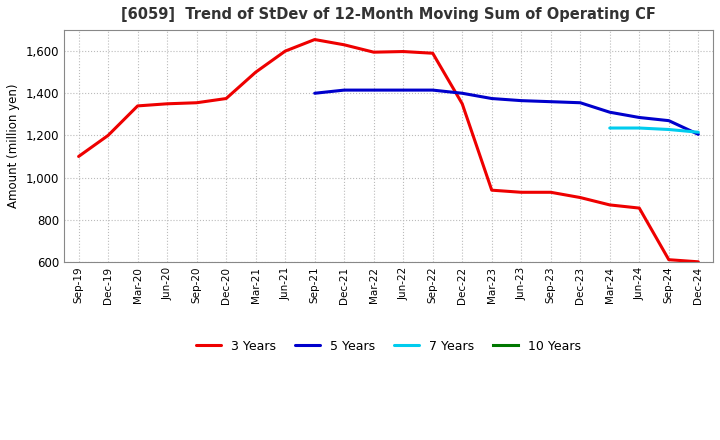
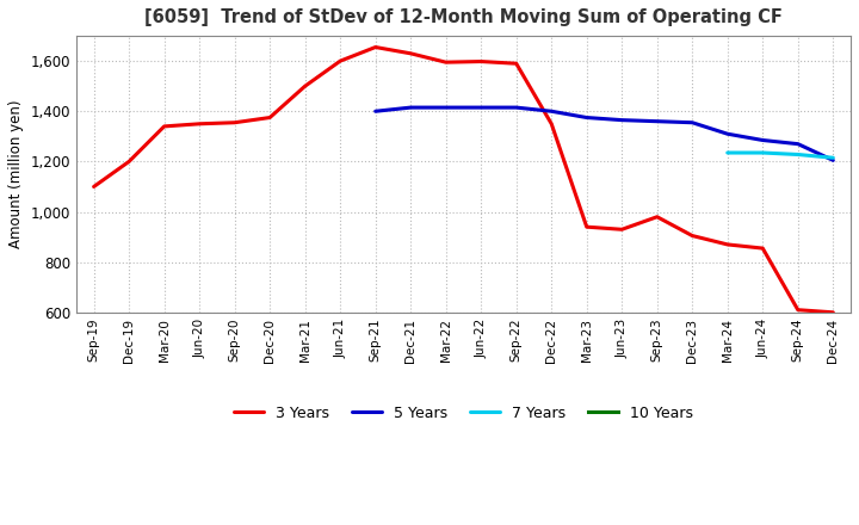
3 Years/Sep-23: 930 -> 980
